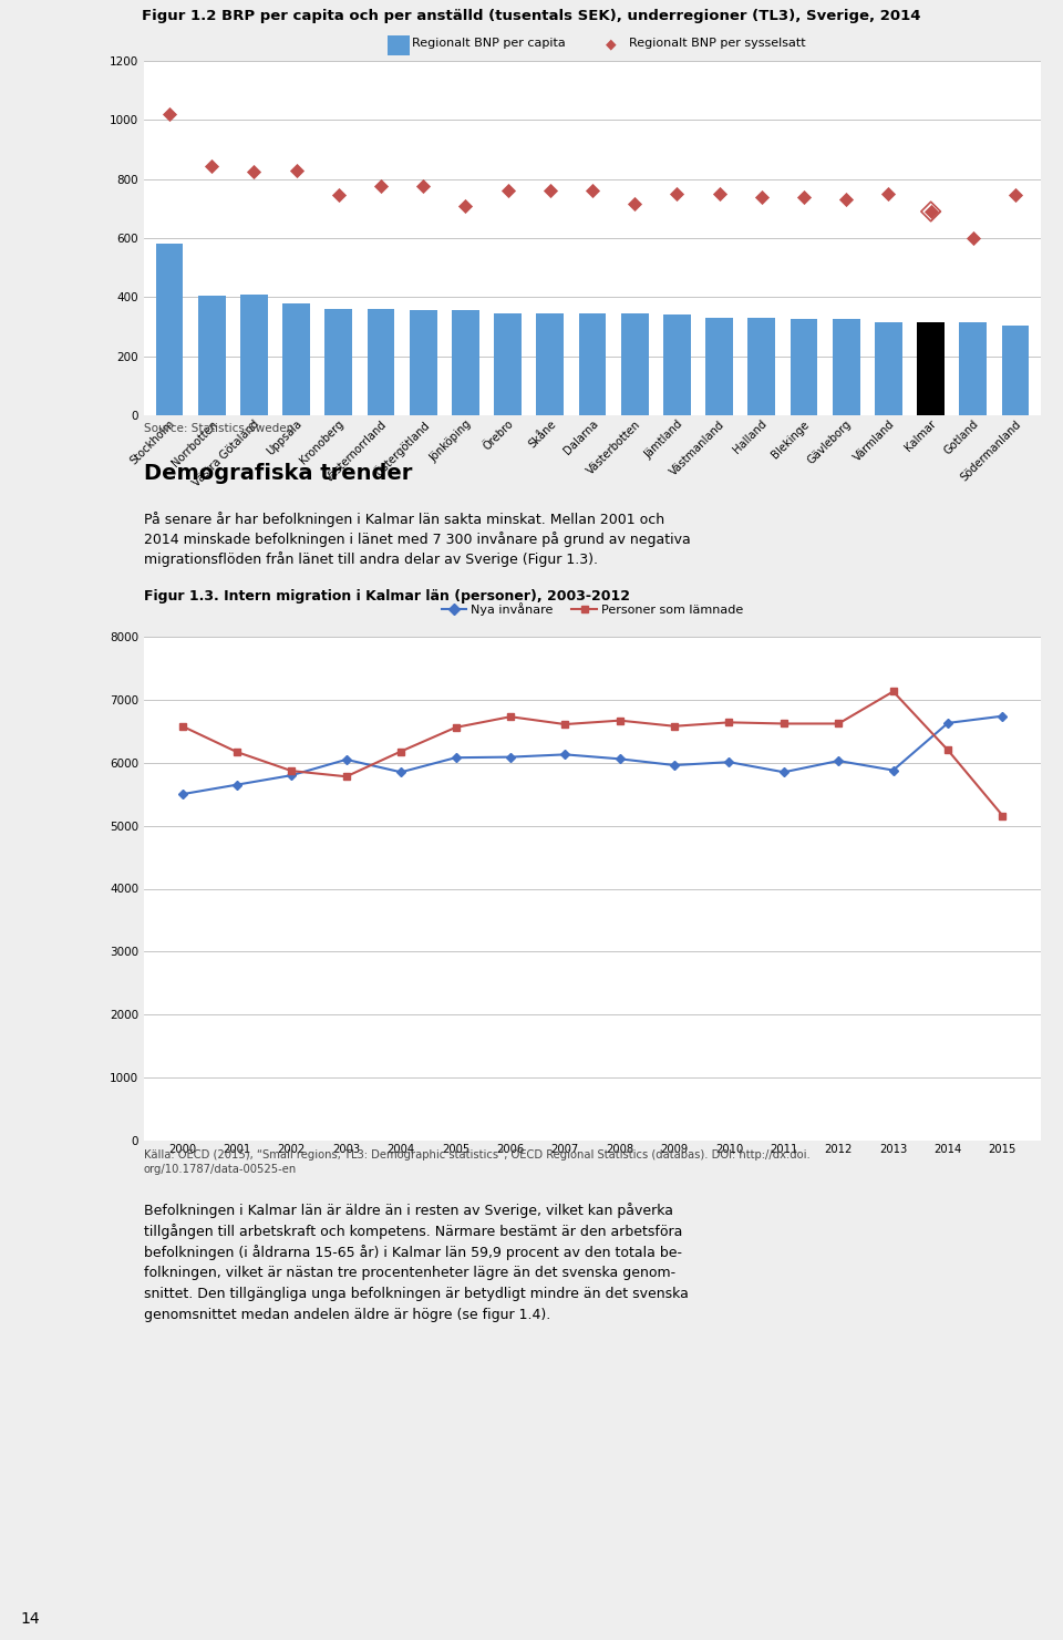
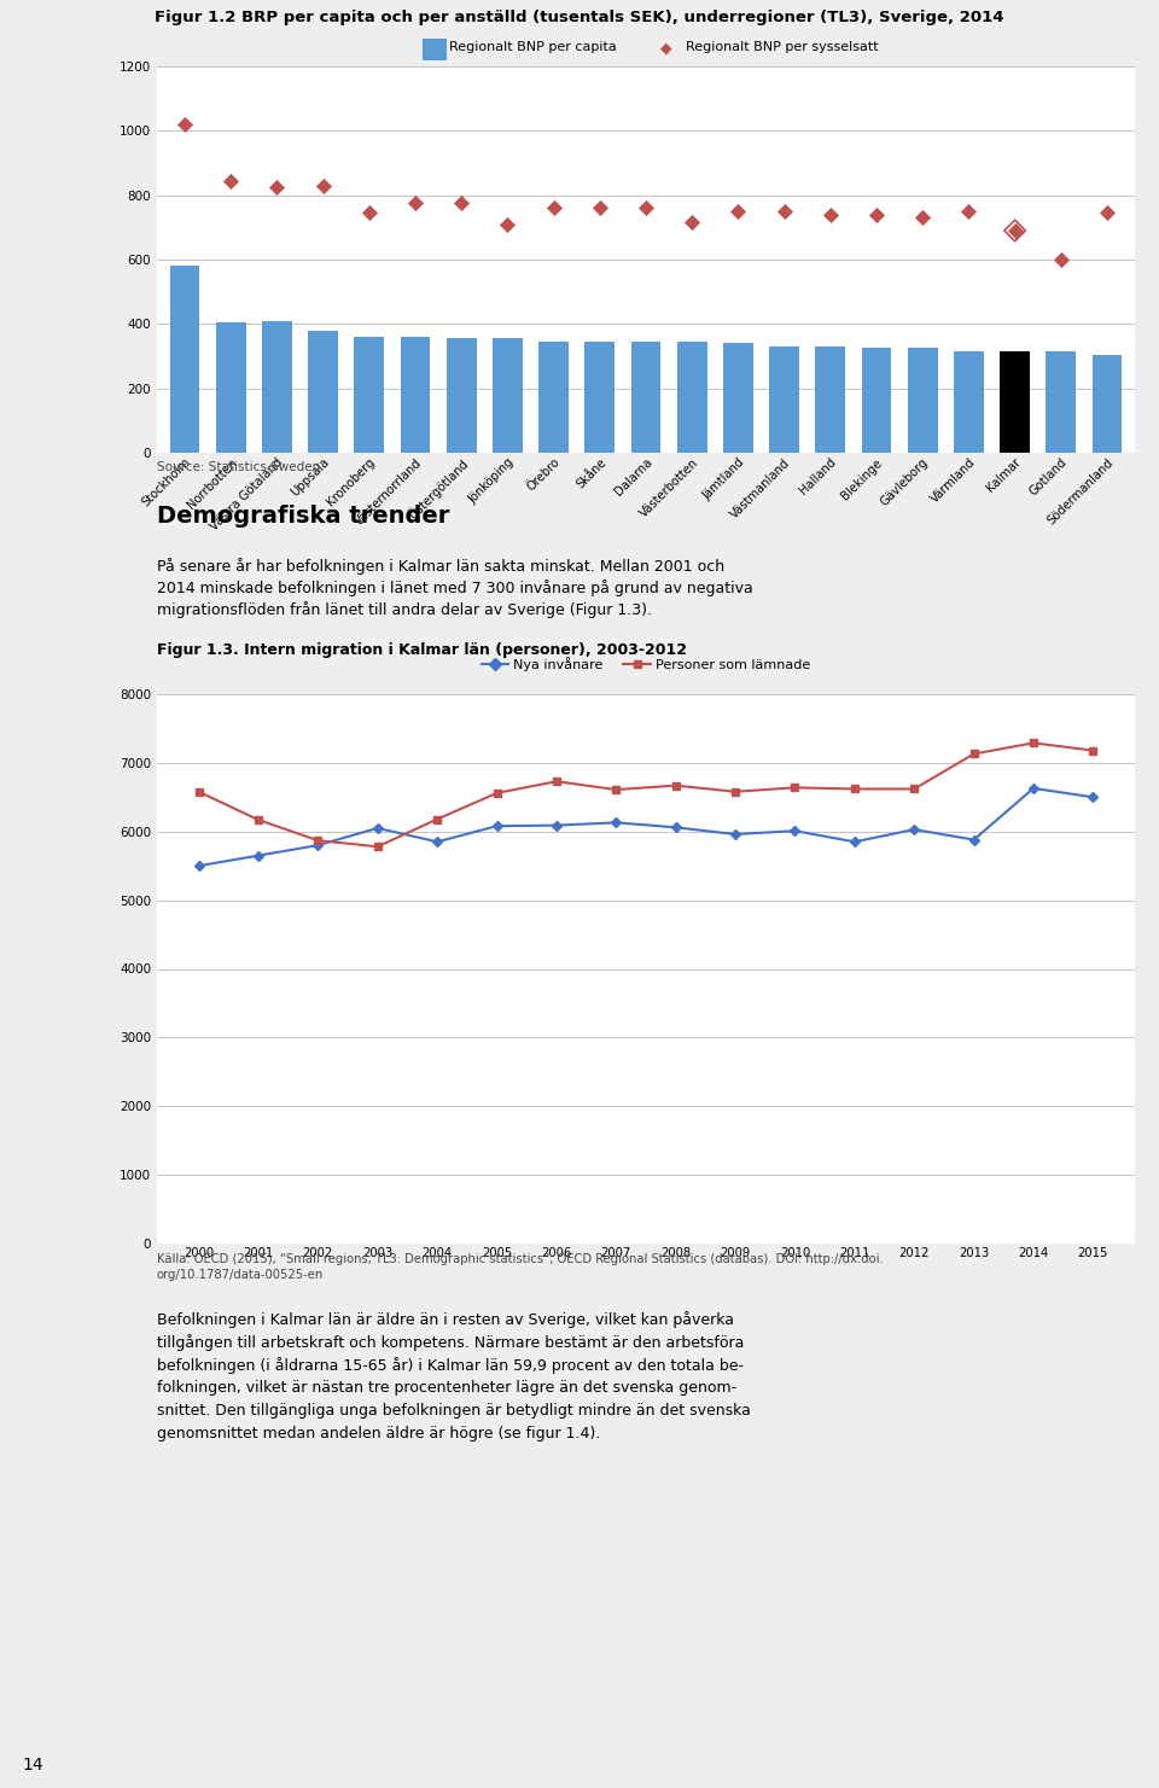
Personer som lämnade/2014: 6200 -> 7290
Nya invånare/2015: 6740 -> 6500
Personer som lämnade/2015: 5160 -> 7180
